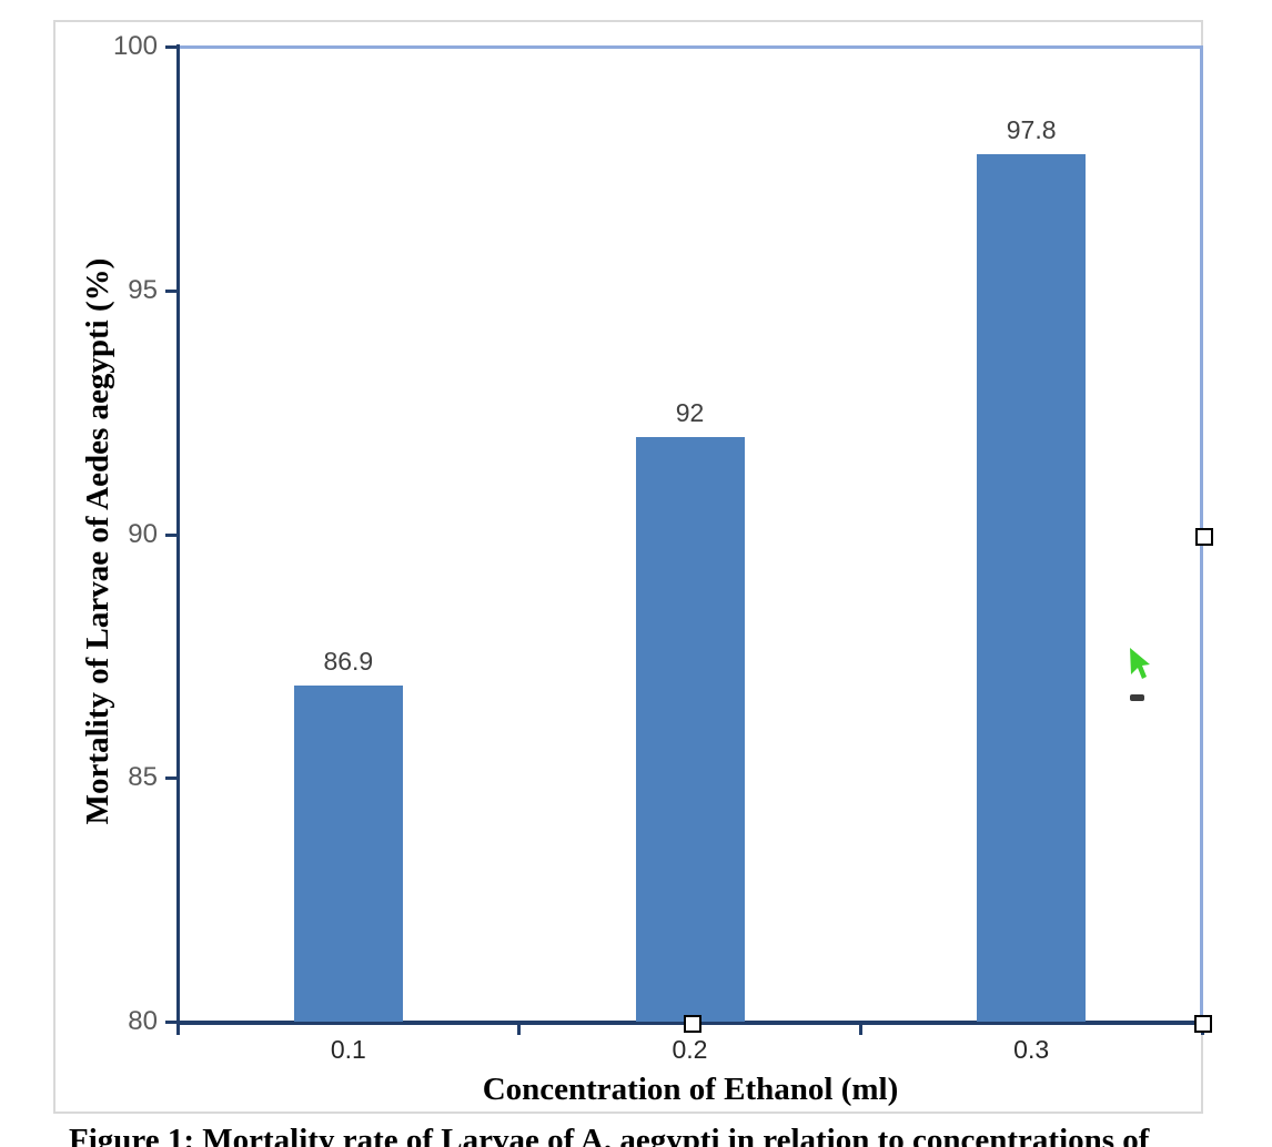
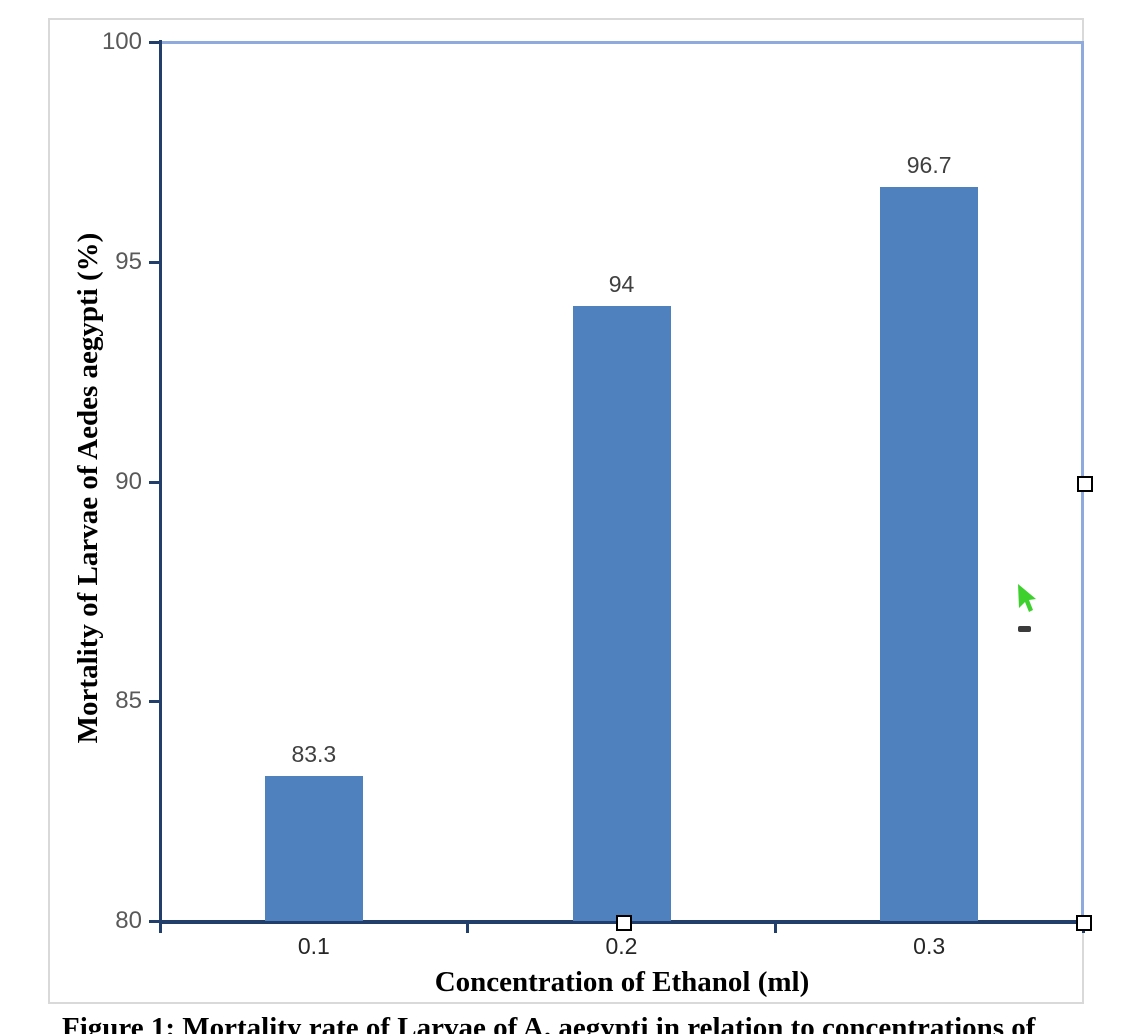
0.1: 86.9 -> 83.3
0.2: 92 -> 94
0.3: 97.8 -> 96.7
